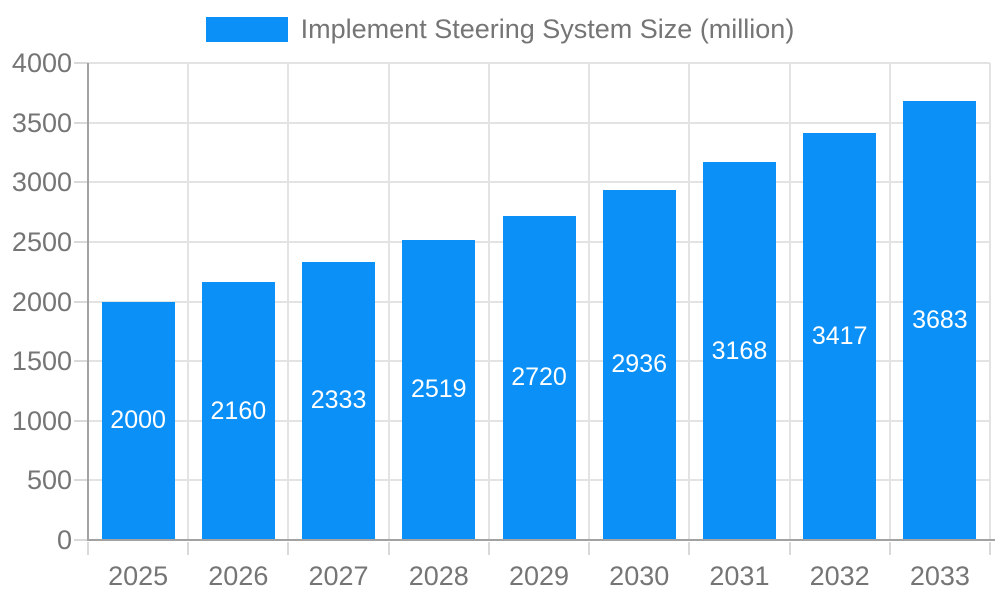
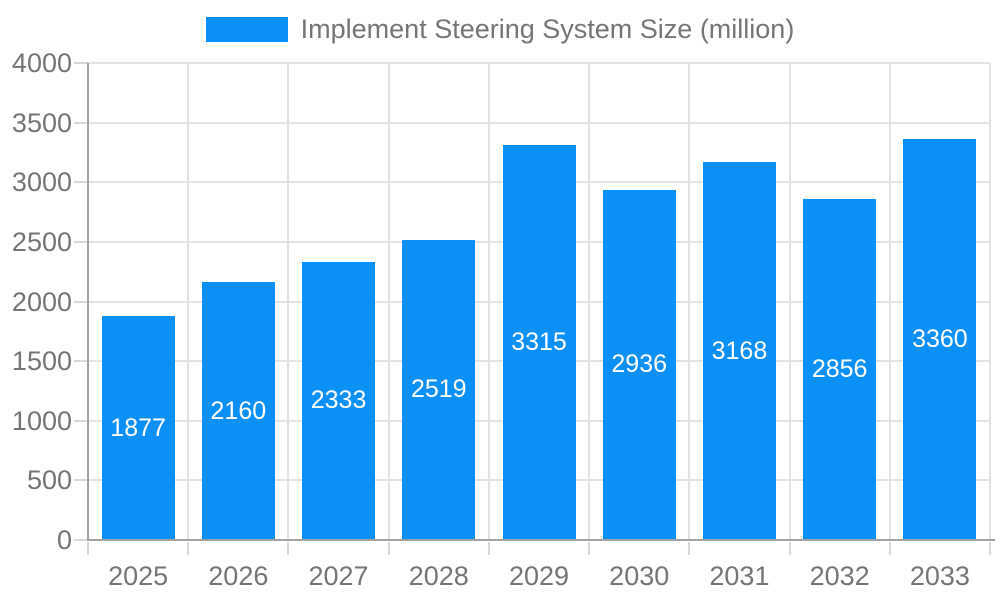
2025: 2000 -> 1877
2029: 2720 -> 3315
2032: 3417 -> 2856
2033: 3683 -> 3360
